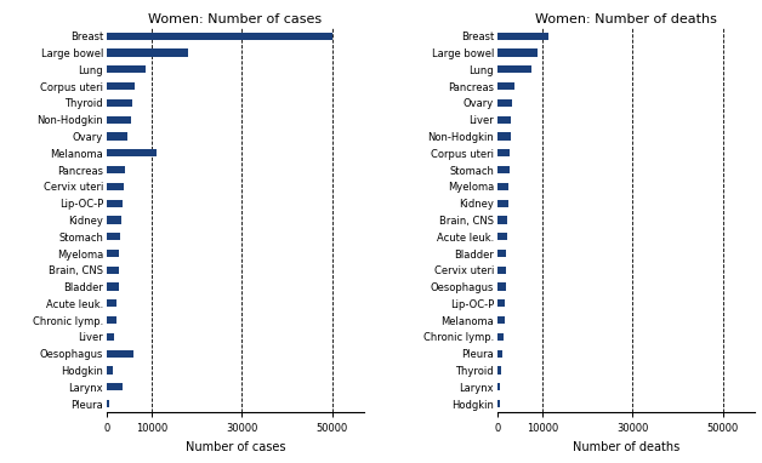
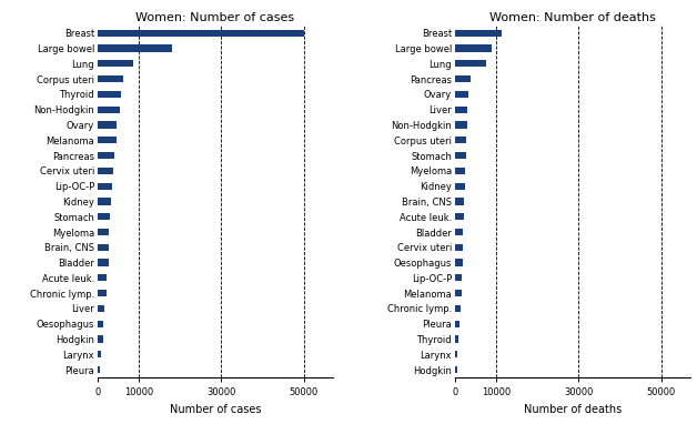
Women: Number of cases/Melanoma: 11000 -> 4500
Women: Number of cases/Oesophagus: 6000 -> 1500
Women: Number of cases/Larynx: 3500 -> 800
